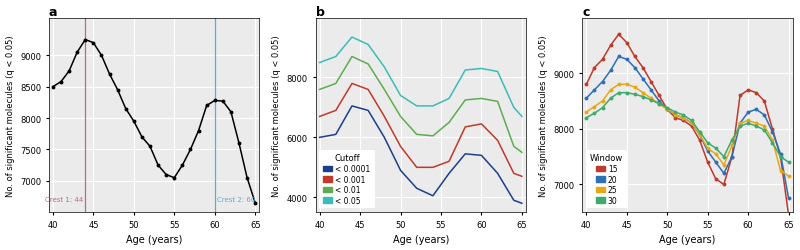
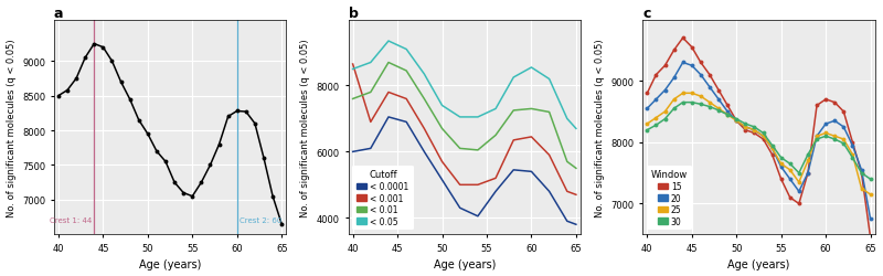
b/< 0.001/40: 6700 -> 8650
b/< 0.0001/50: 4900 -> 5150
b/< 0.05/60: 8300 -> 8550
